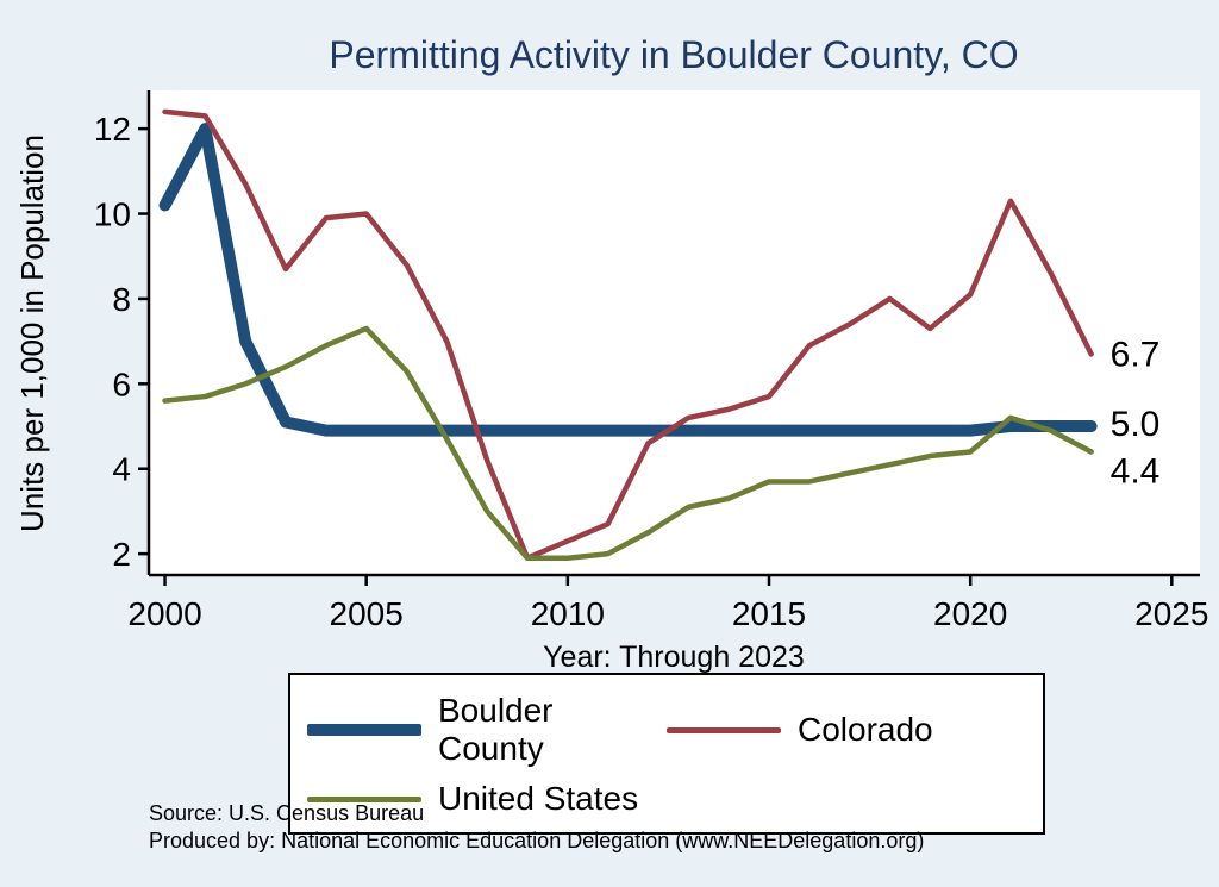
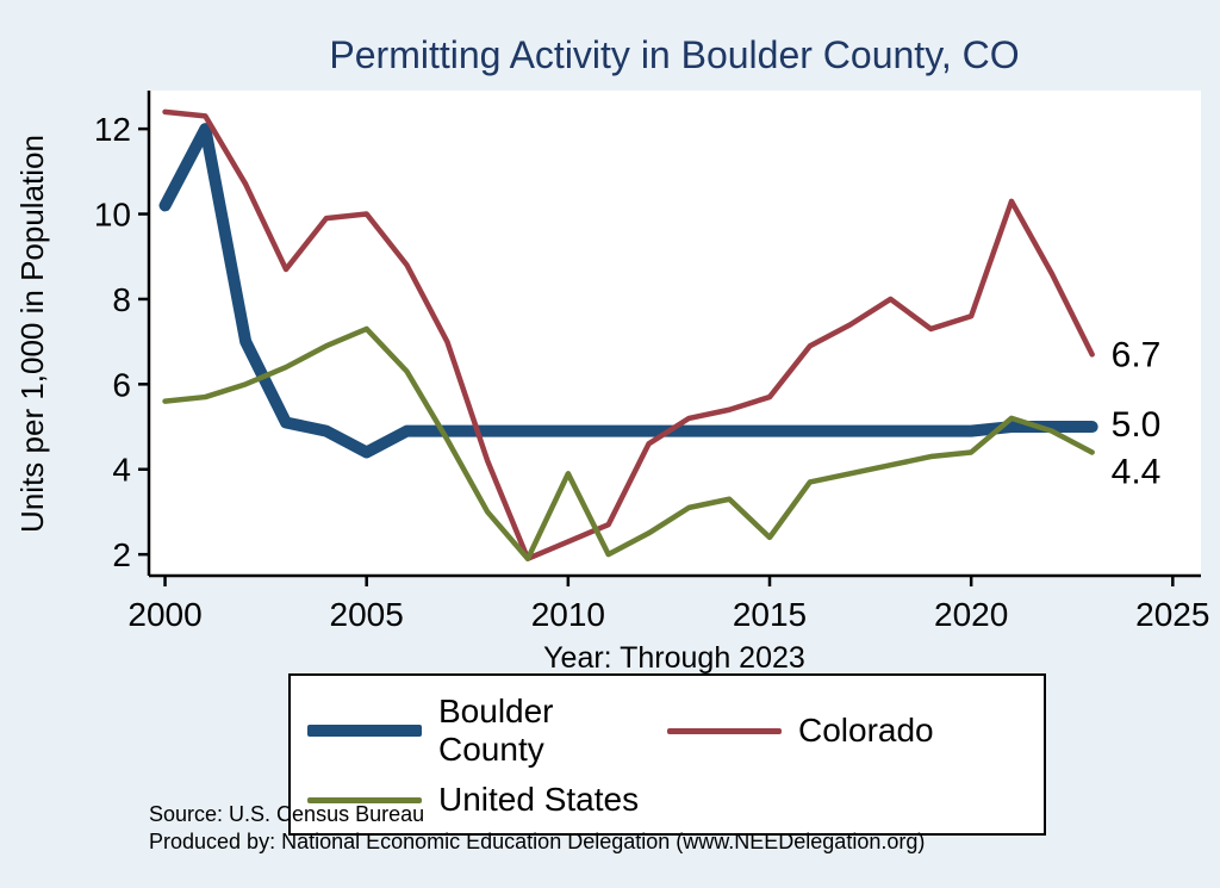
Boulder County/2005: 4.9 -> 4.4
United States/2010: 1.9 -> 3.9
United States/2015: 3.7 -> 2.4
Colorado/2020: 8.1 -> 7.6
